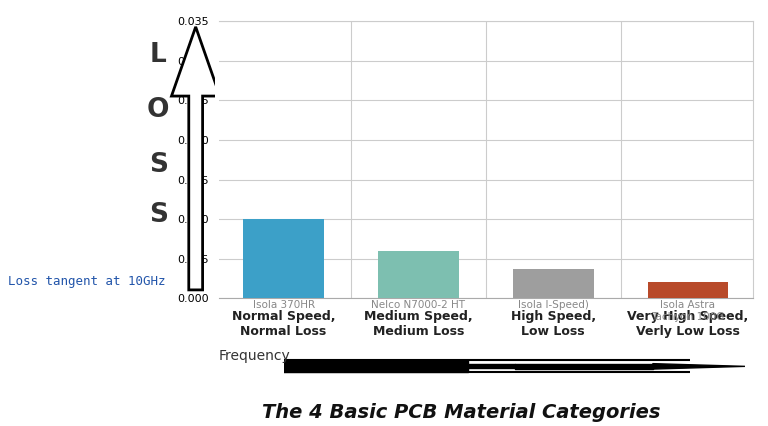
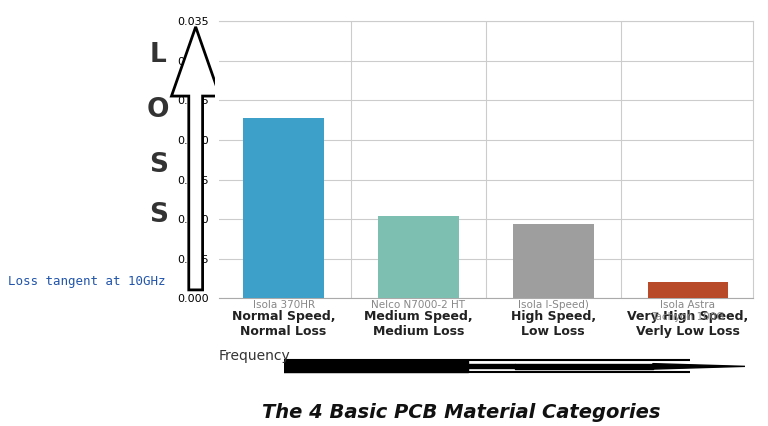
Normal Speed, Normal Loss: 0.0100 -> 0.0228
Medium Speed, Medium Loss: 0.0060 -> 0.0104
High Speed, Low Loss: 0.0037 -> 0.0094
